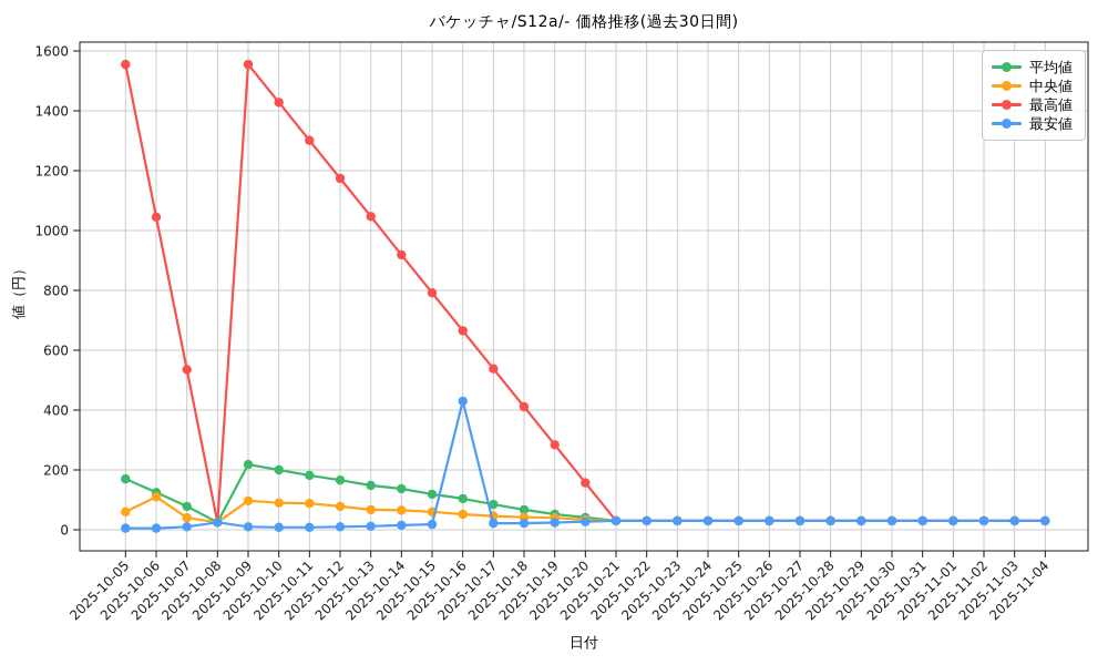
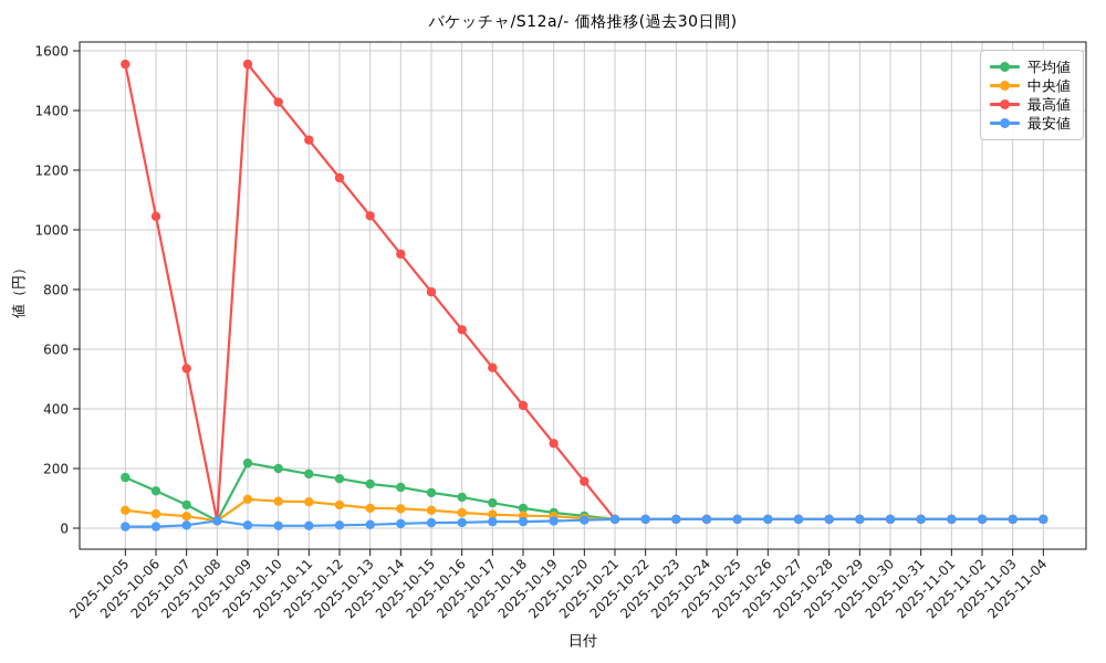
中央値/2025-10-06: 110 -> 50
最安値/2025-10-16: 430 -> 20
